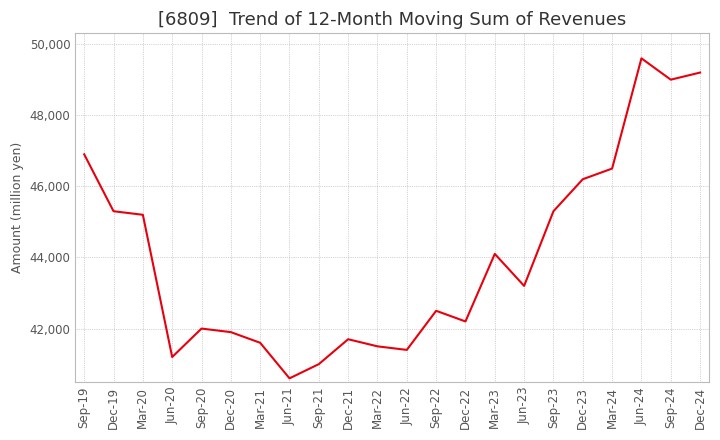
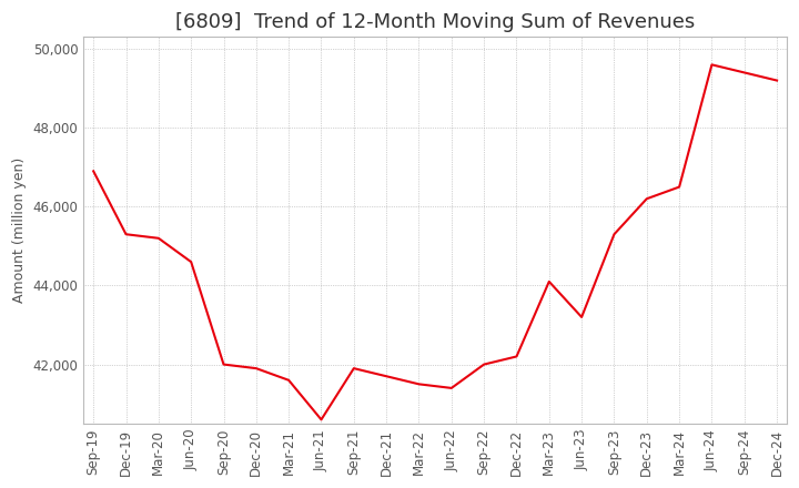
Jun-20: 41,200 -> 44,600
Sep-21: 41,000 -> 41,900
Sep-22: 42,500 -> 42,000
Sep-24: 49,000 -> 49,400
